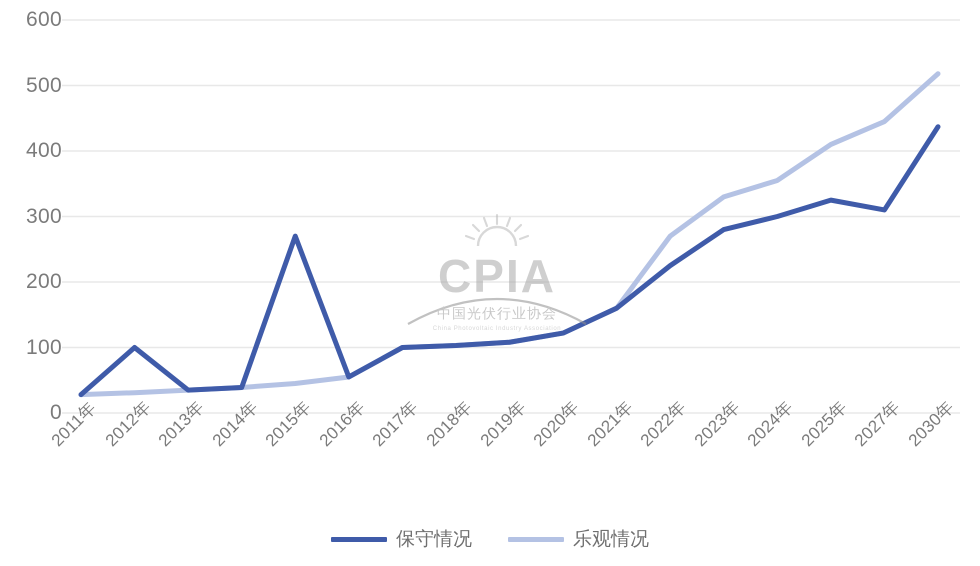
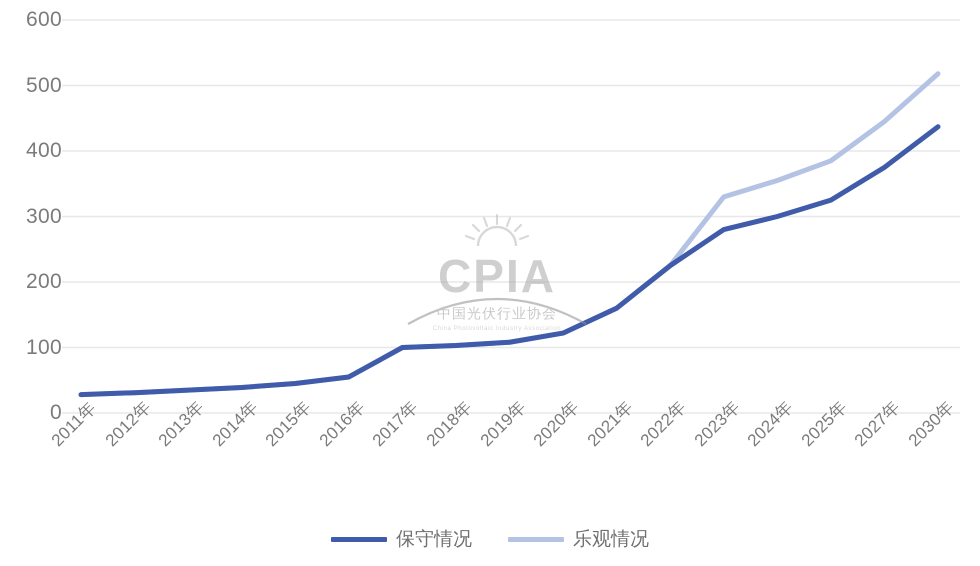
保守情况/2012年: 100 -> 30
保守情况/2015年: 270 -> 40
乐观情况/2022年: 270 -> 220
乐观情况/2025年: 410 -> 380
保守情况/2027年: 310 -> 380
